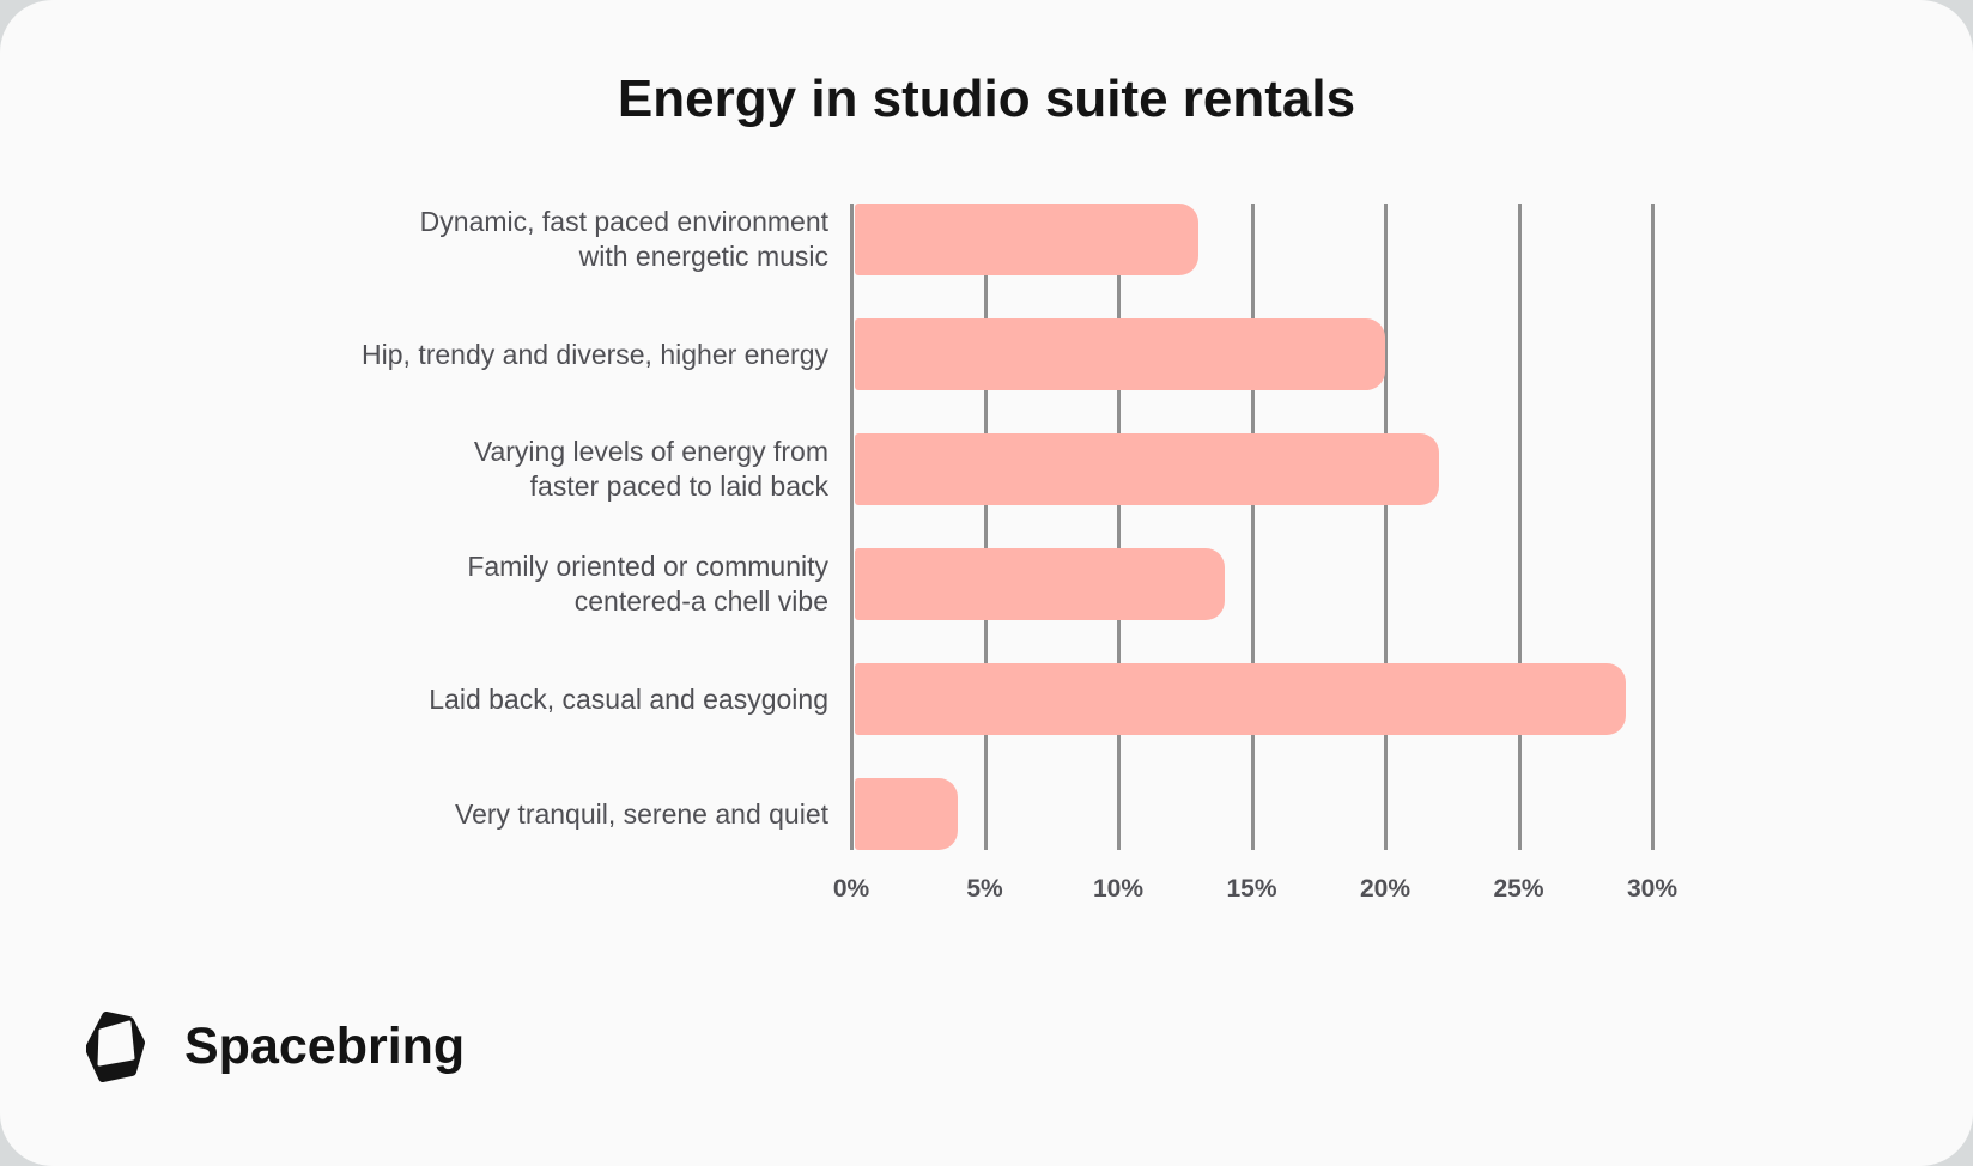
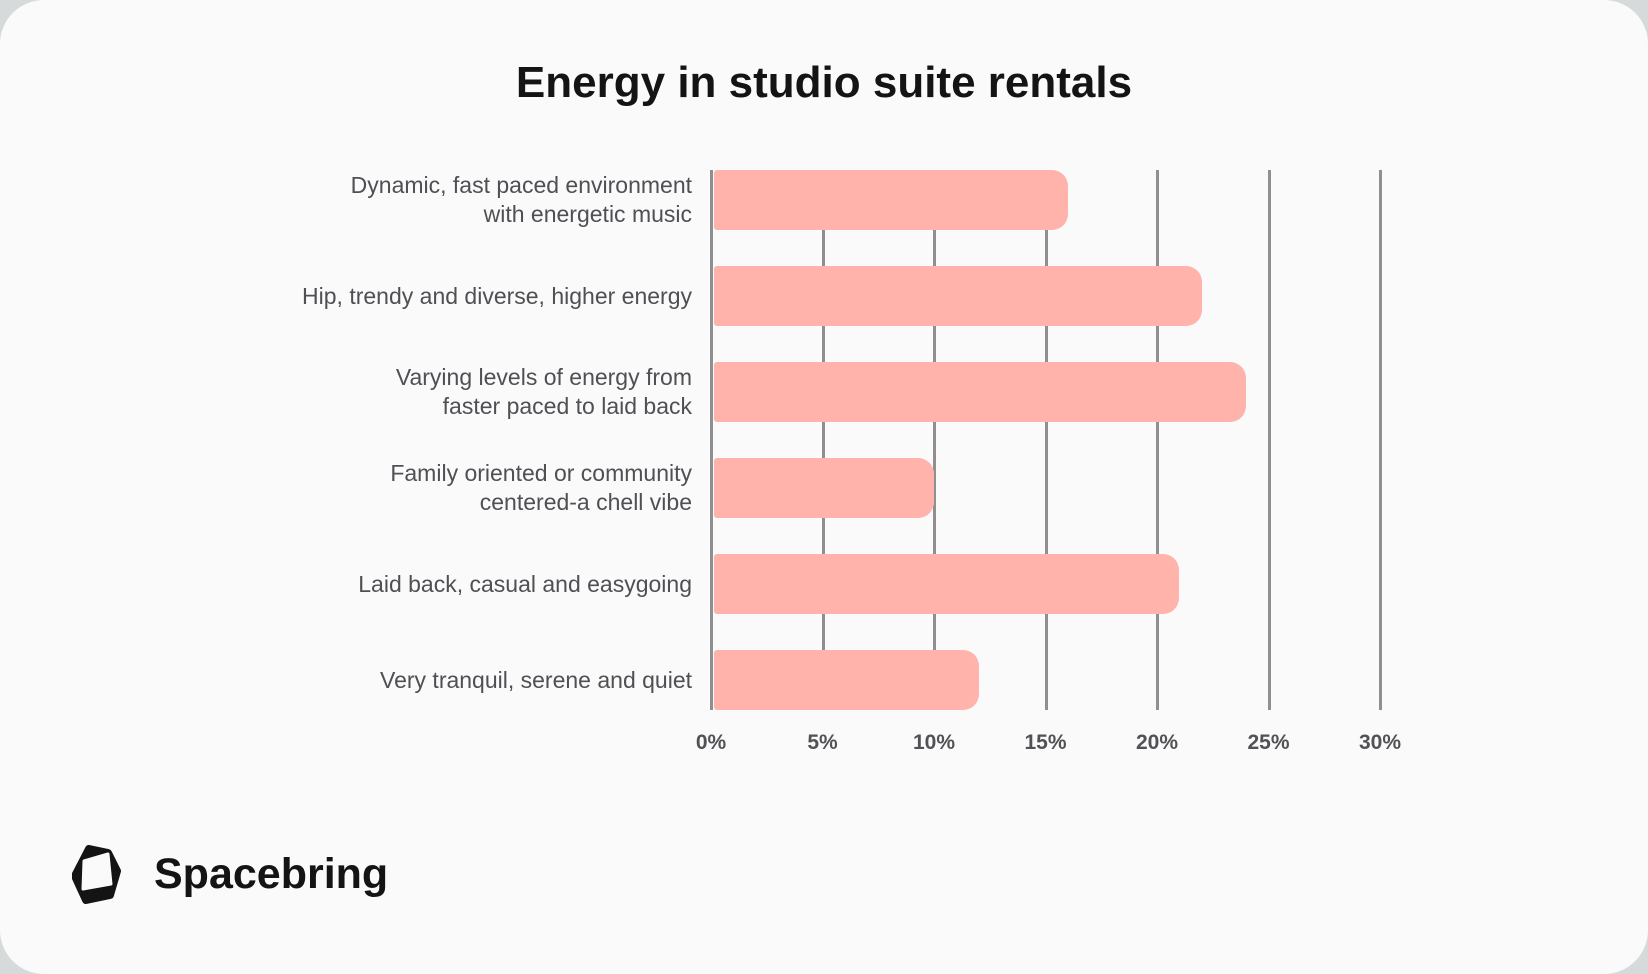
Dynamic, fast paced environment with energetic music: 13% -> 16%
Hip, trendy and diverse, higher energy: 20% -> 22%
Varying levels of energy from faster paced to laid back: 22% -> 24%
Family oriented or community centered-a chell vibe: 14% -> 10%
Laid back, casual and easygoing: 29% -> 21%
Very tranquil, serene and quiet: 4% -> 12%
